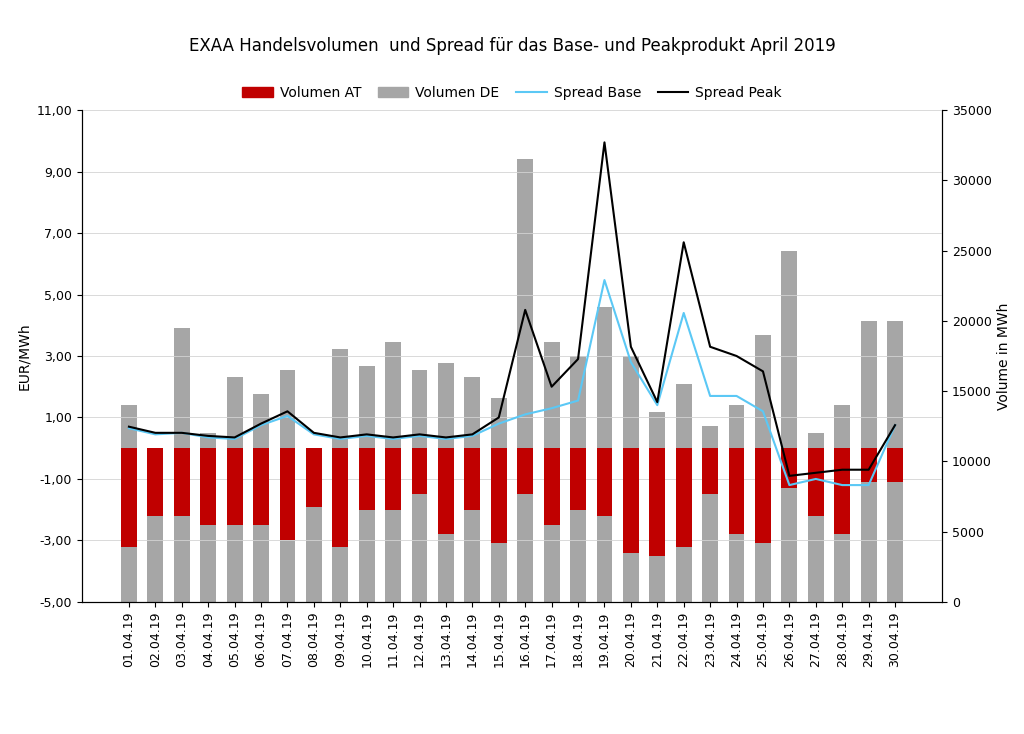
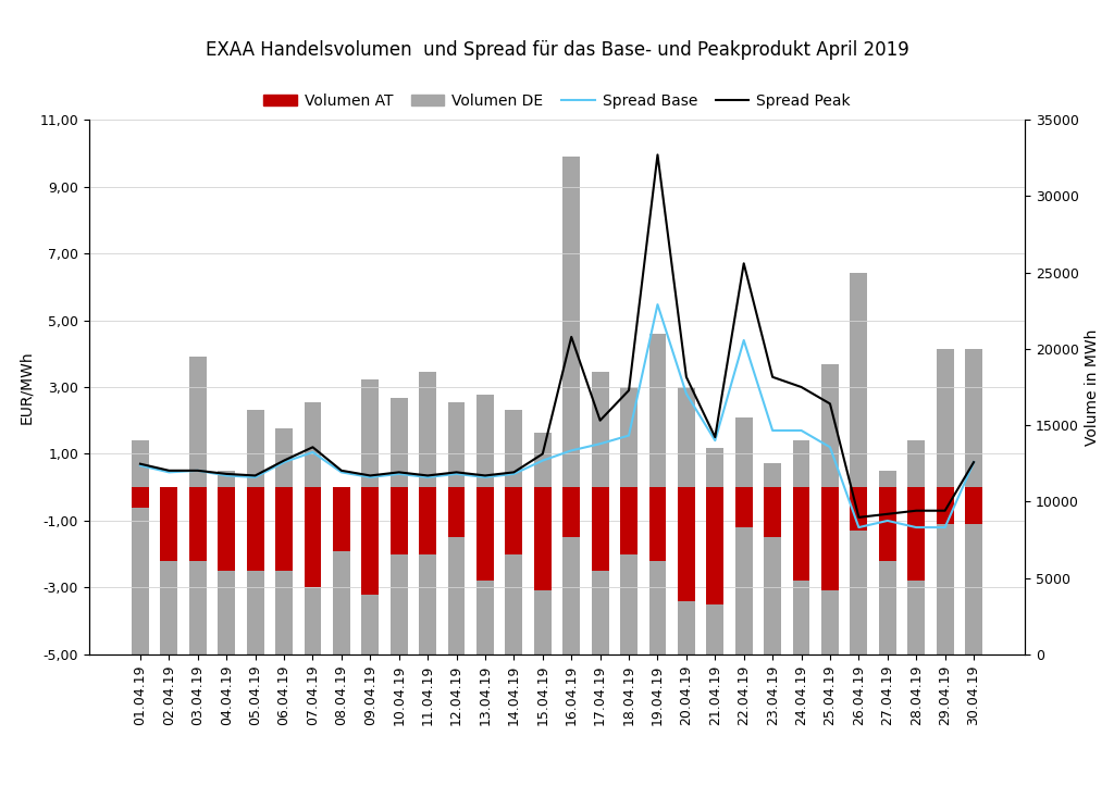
Volumen AT/01.04.19: -3,2 -> -0,6
Volumen DE/16.04.19: 31500 -> 32600
Volumen AT/22.04.19: -3,2 -> -1,2
